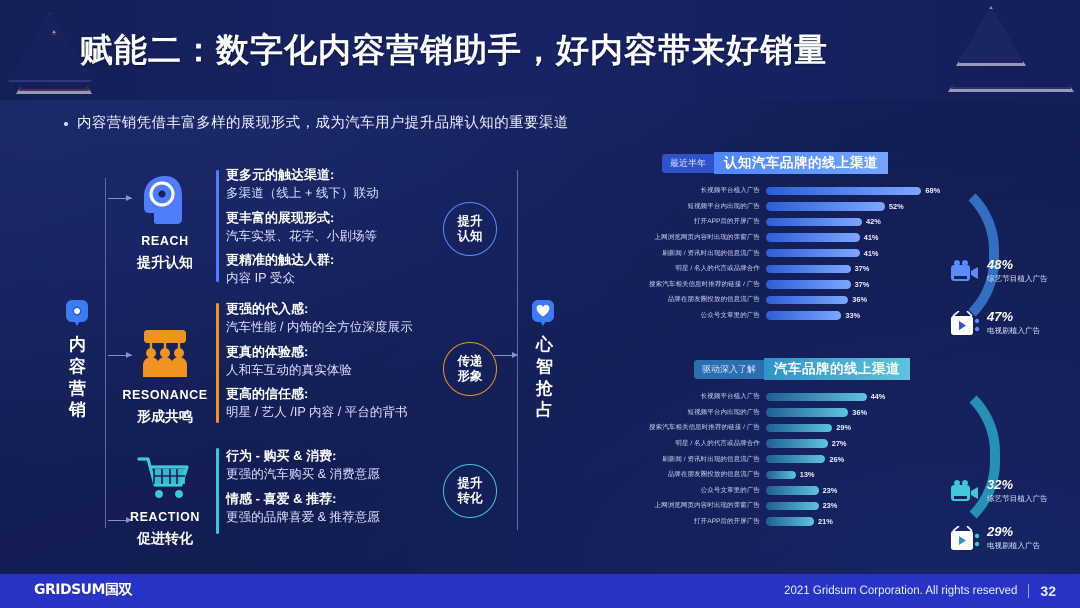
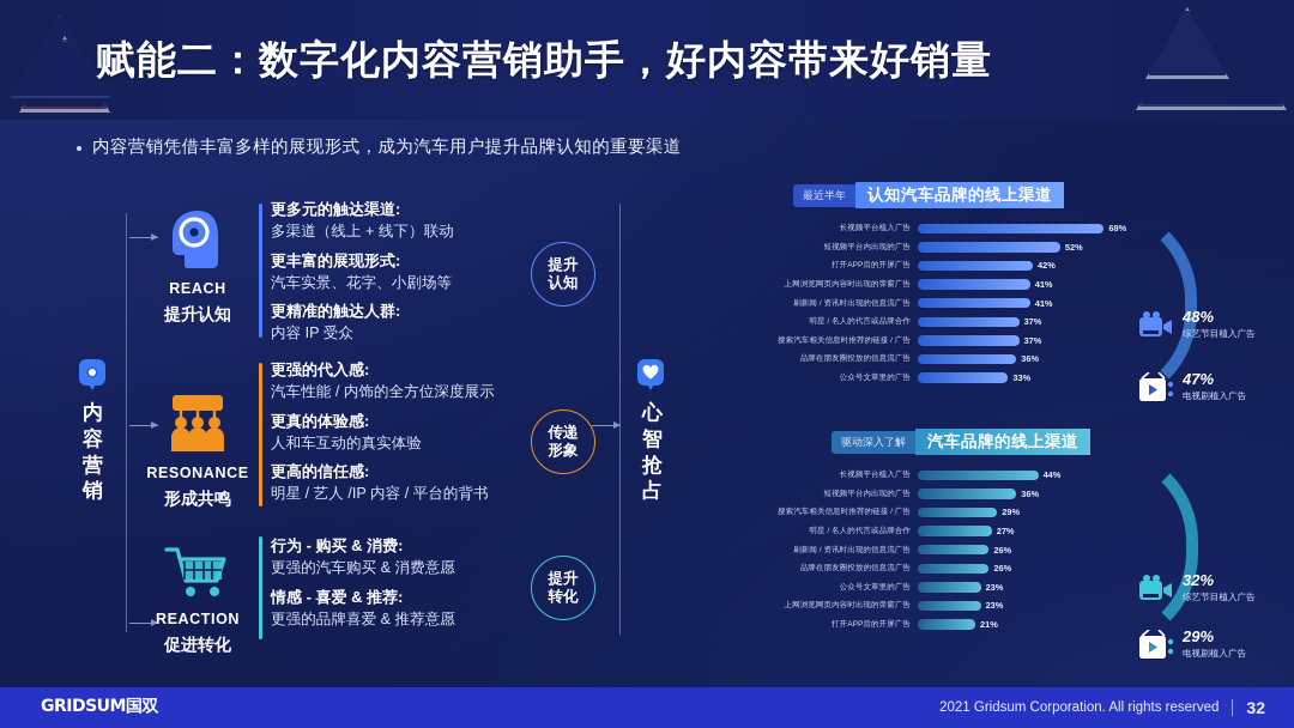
汽车品牌的线上渠道/品牌在朋友圈投放的信息流广告: 13% -> 26%
